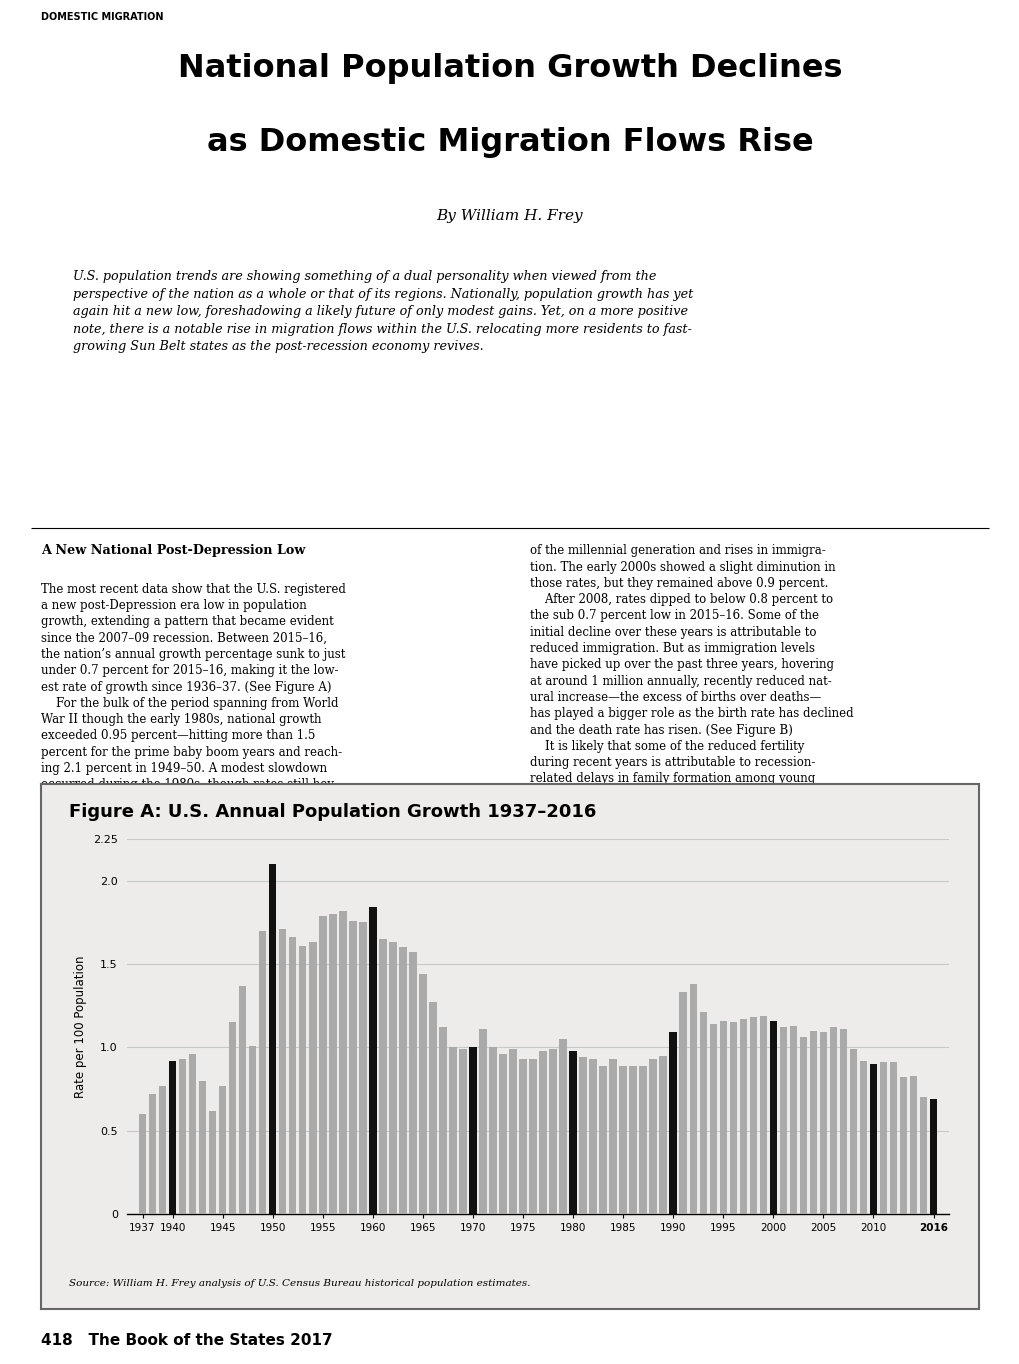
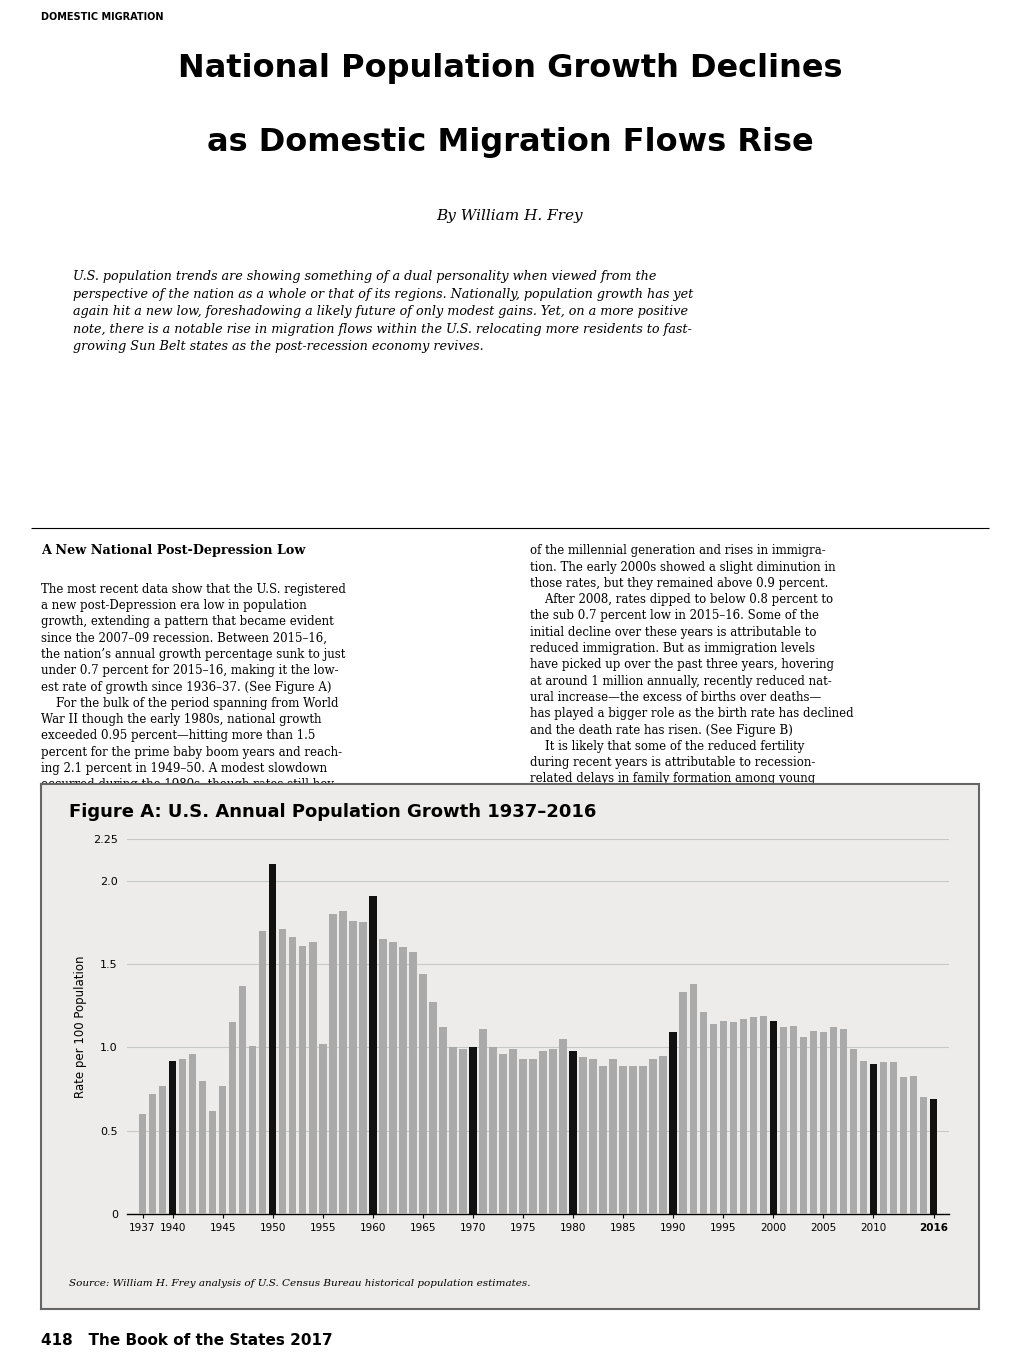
1955: 1.79 -> 1.02
1960: 1.84 -> 1.91
